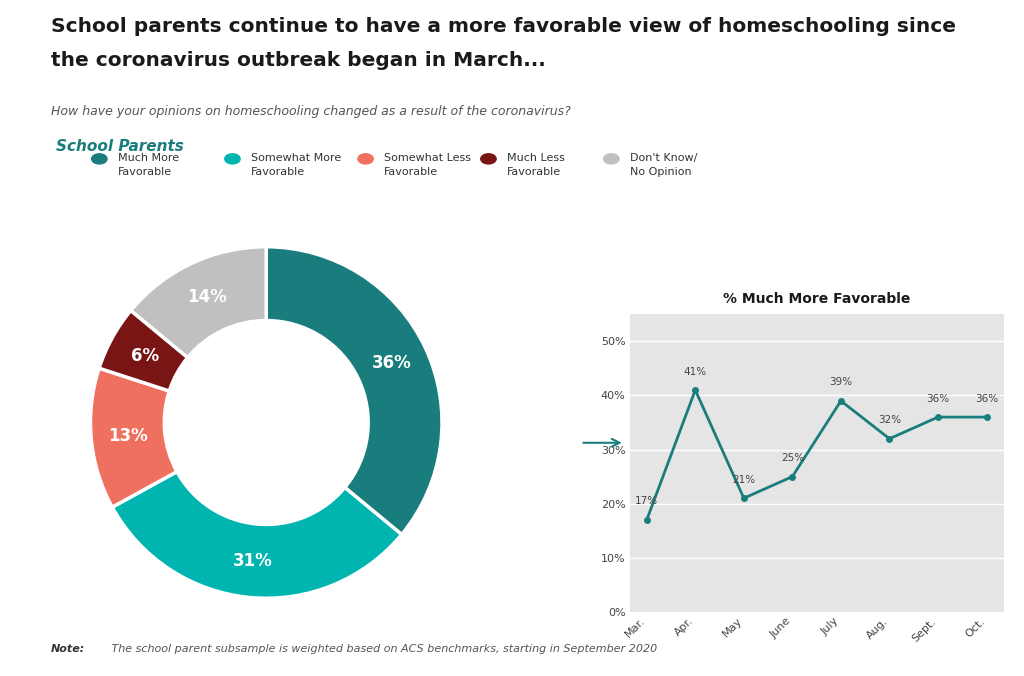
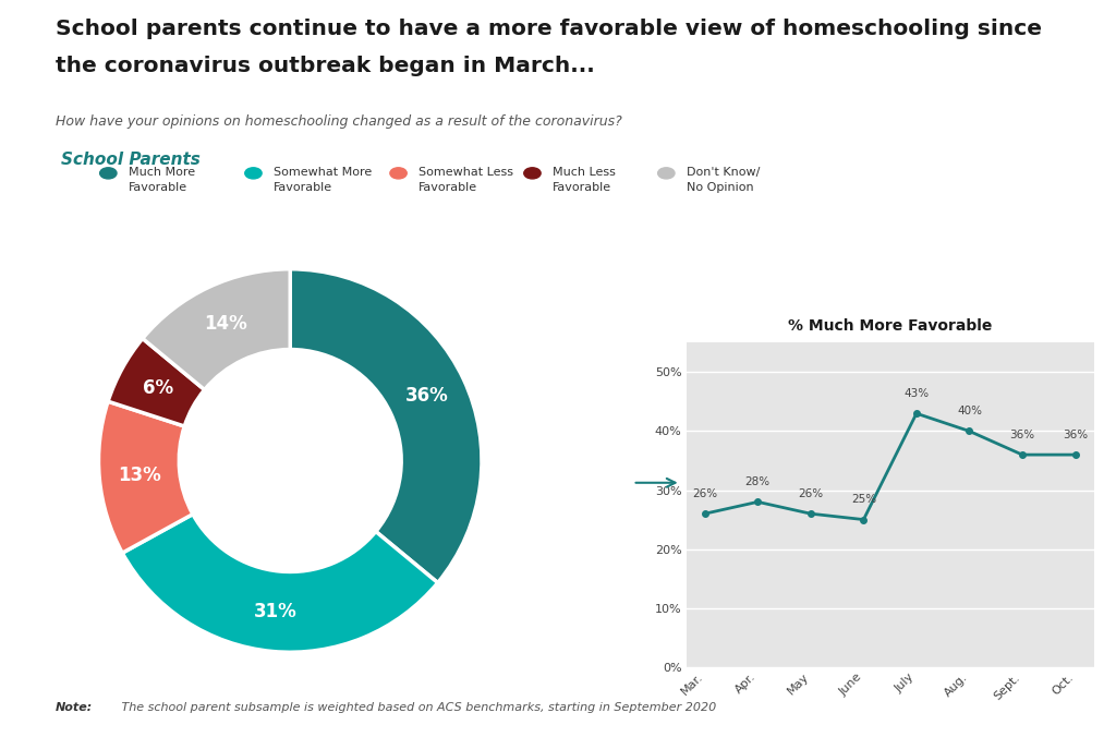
Mar.: 17% -> 26%
Apr.: 41% -> 28%
May: 21% -> 26%
July: 39% -> 43%
Aug.: 32% -> 40%
